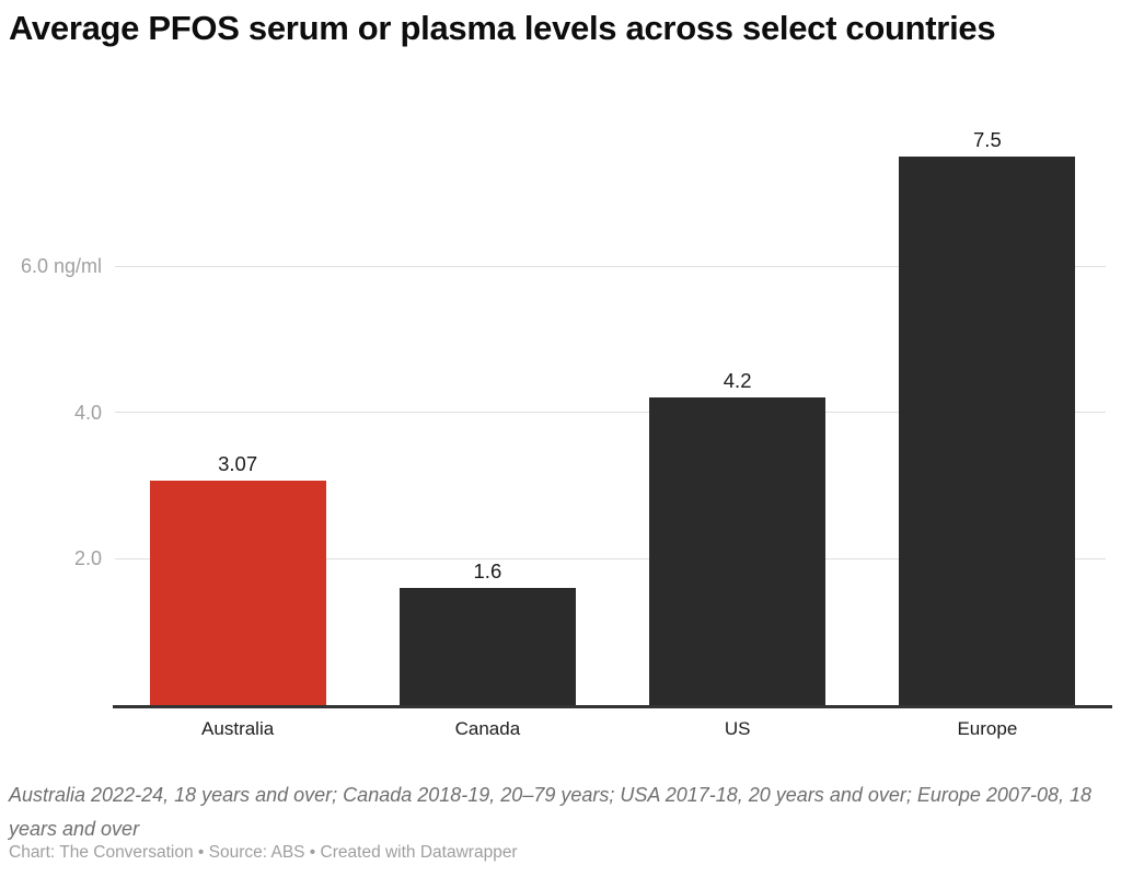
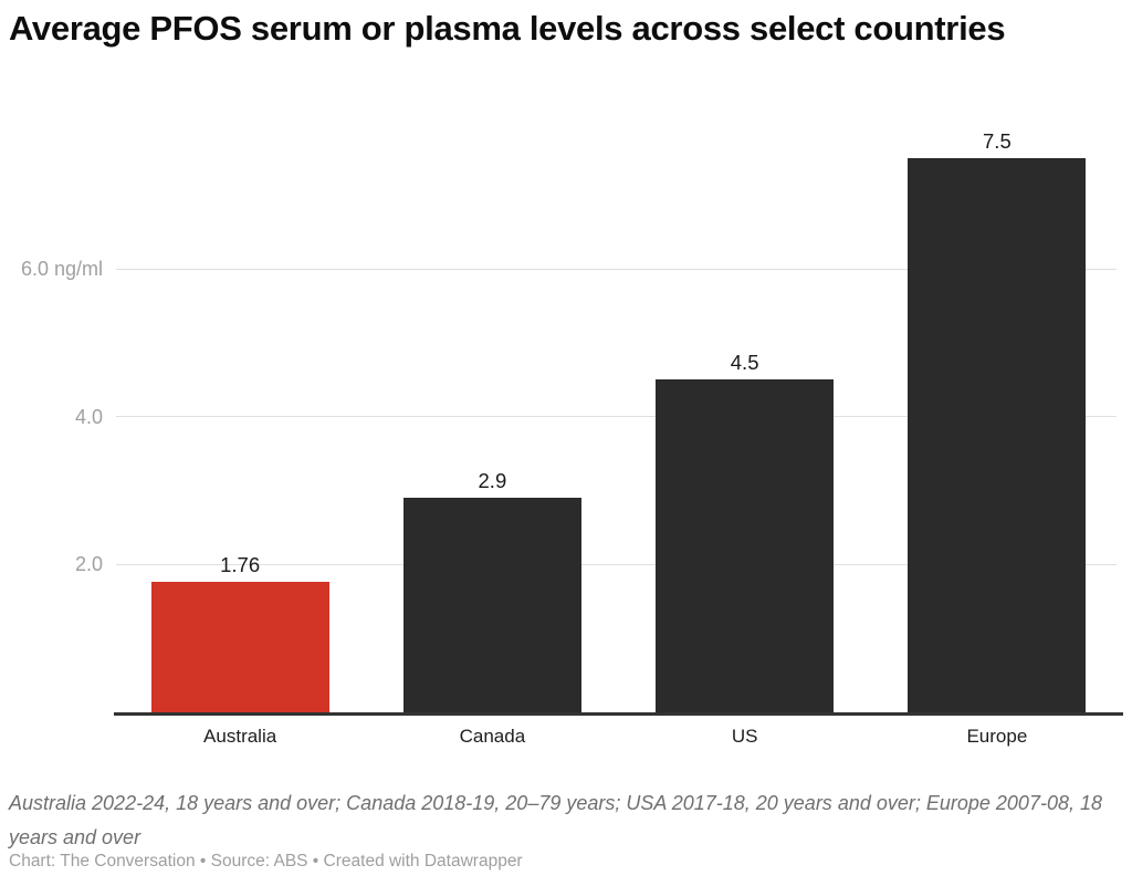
Australia: 3.07 -> 1.76
Canada: 1.6 -> 2.9
US: 4.2 -> 4.5
